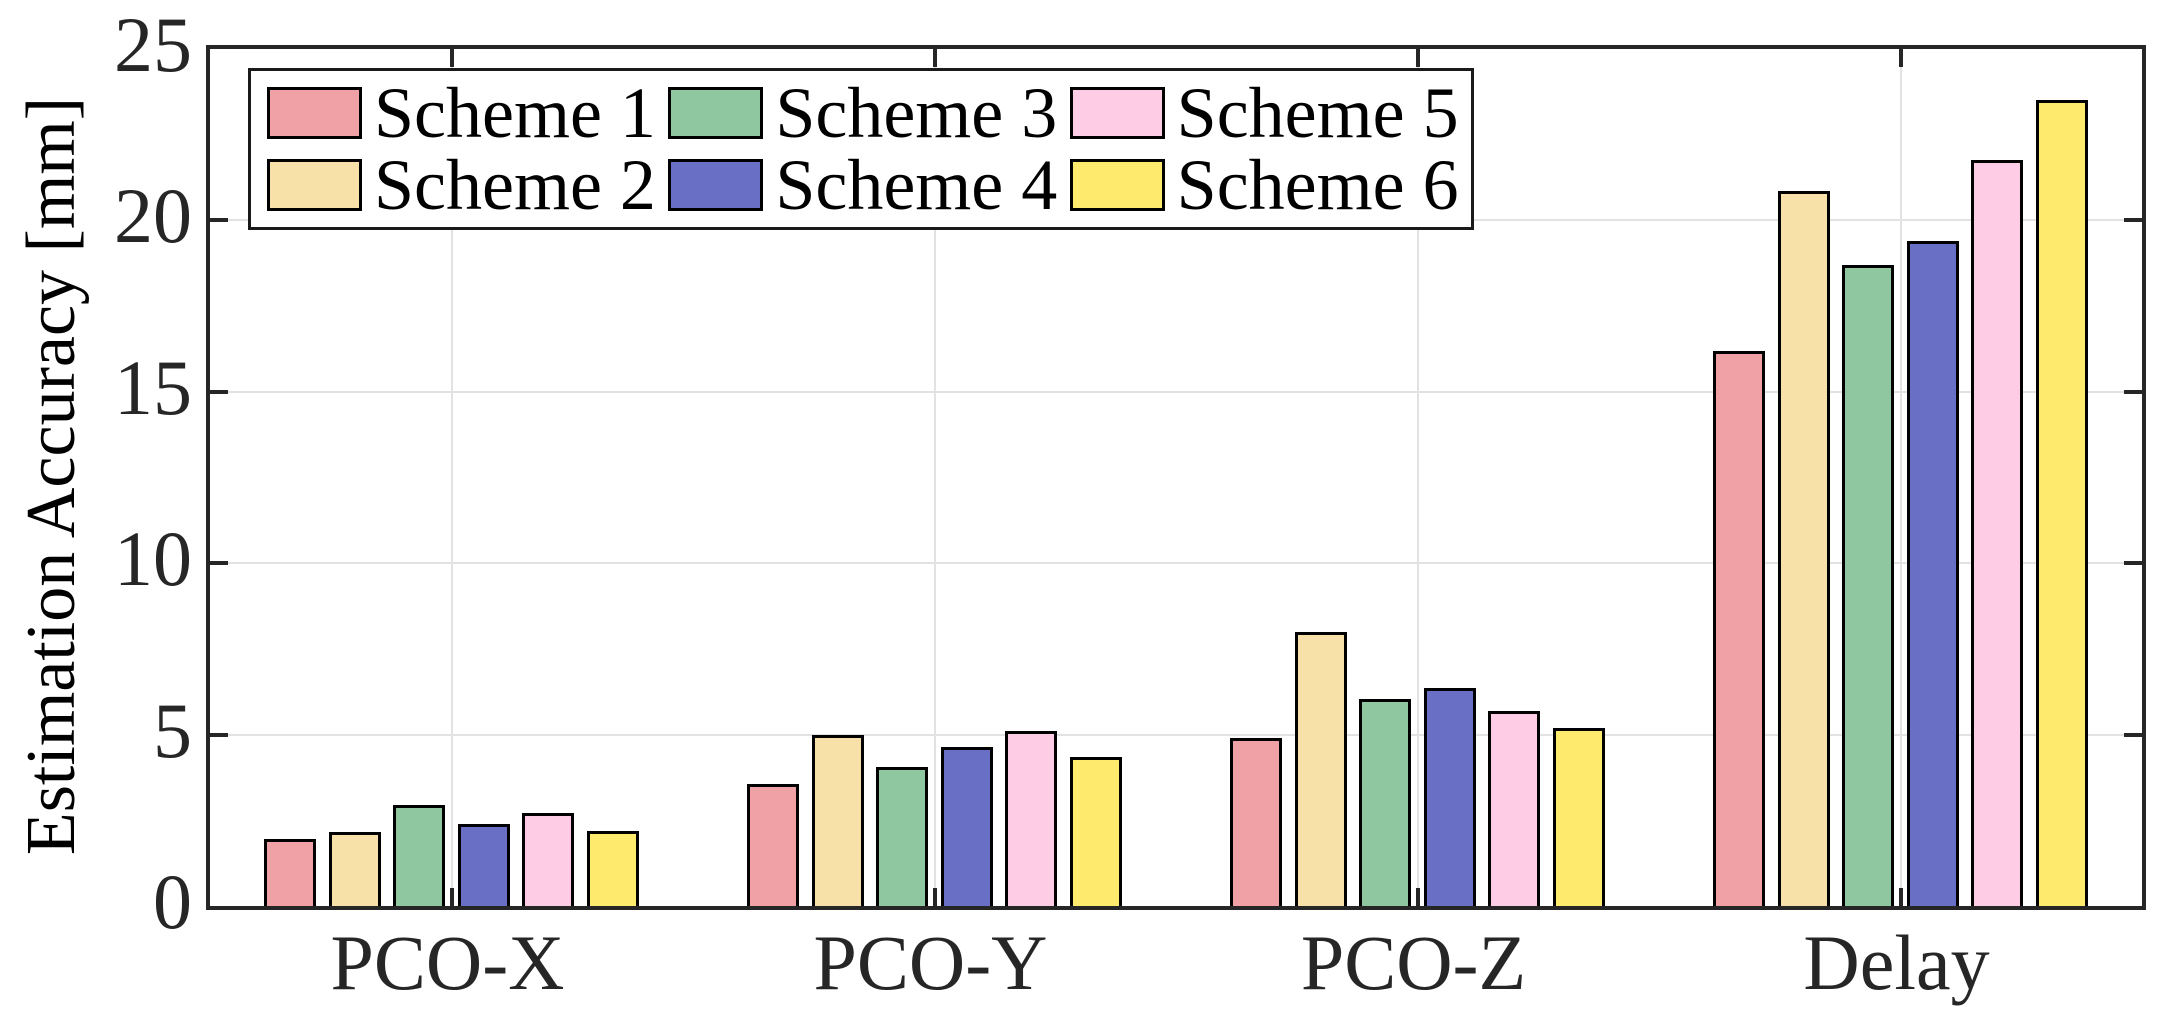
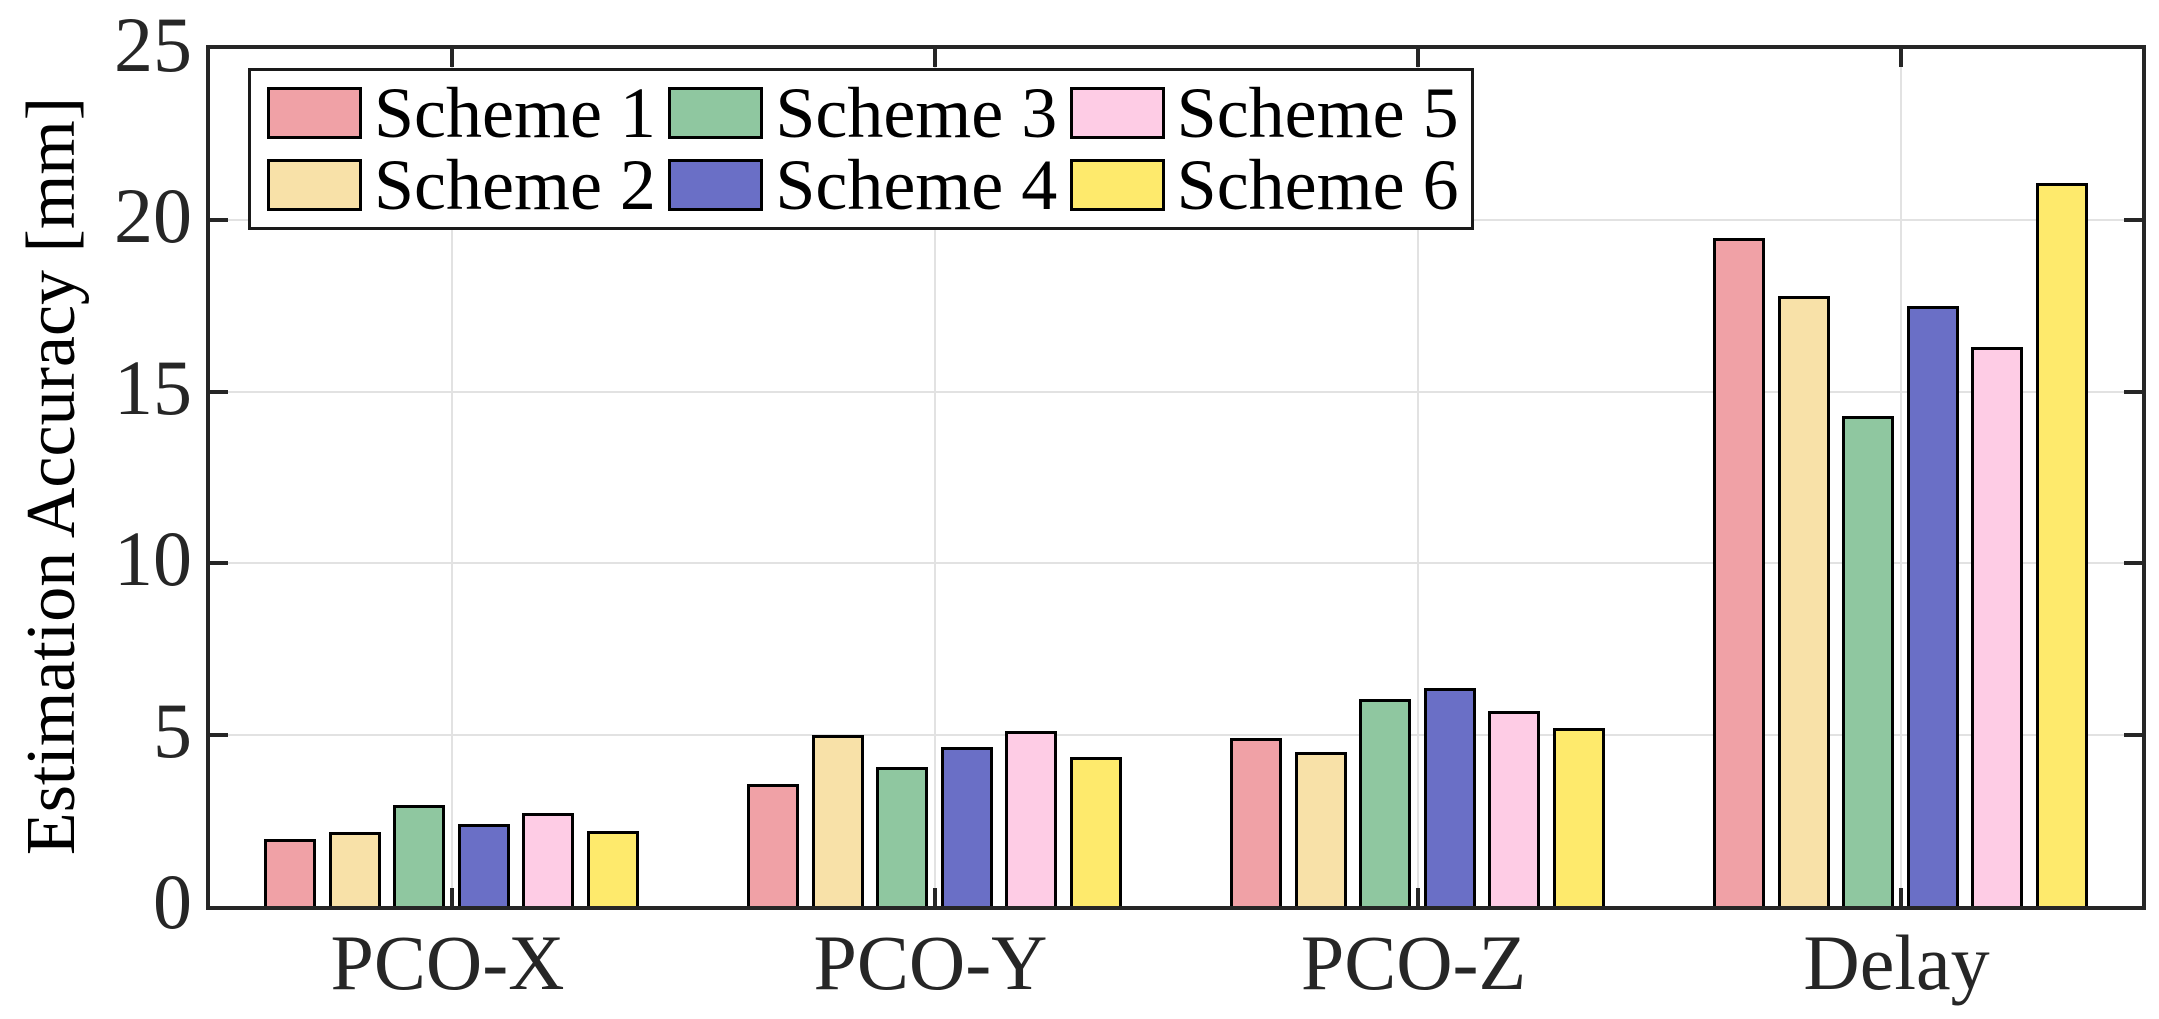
Scheme 2/PCO-Z: 8.0 -> 4.5
Scheme 1/Delay: 16.2 -> 19.5
Scheme 2/Delay: 20.9 -> 17.8
Scheme 3/Delay: 18.7 -> 14.3
Scheme 4/Delay: 19.4 -> 17.5
Scheme 5/Delay: 21.8 -> 16.3
Scheme 6/Delay: 23.5 -> 21.1
